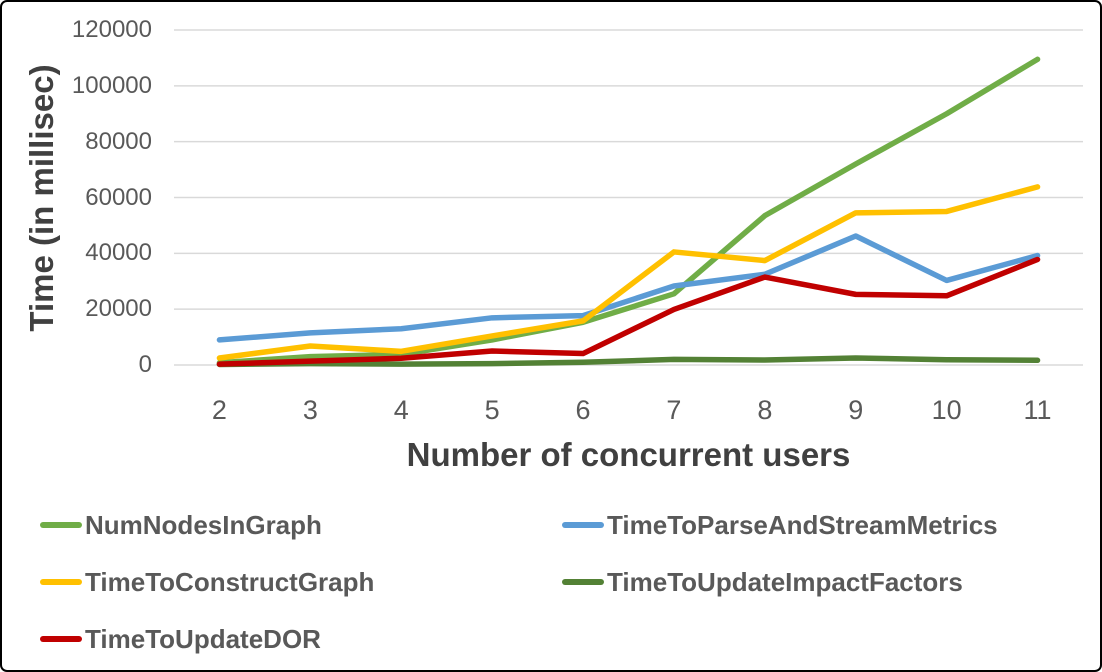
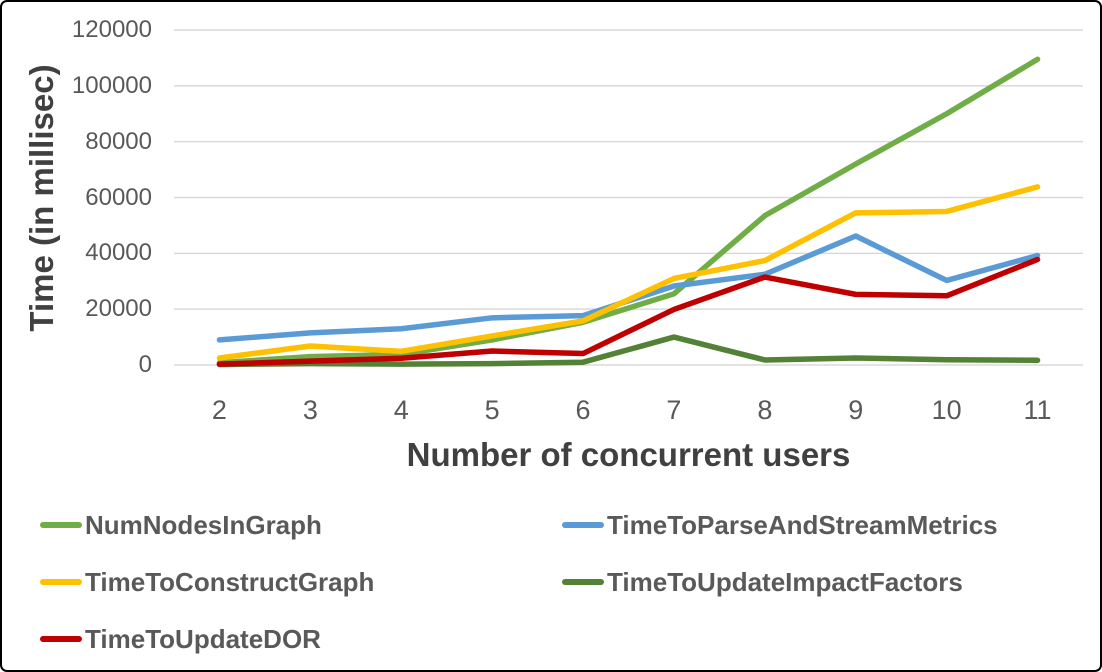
TimeToConstructGraph/7: 40000 -> 31000
TimeToUpdateImpactFactors/7: 2000 -> 10000
